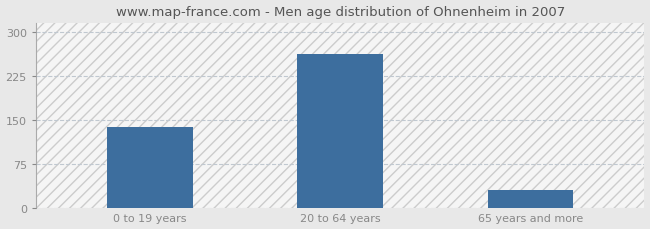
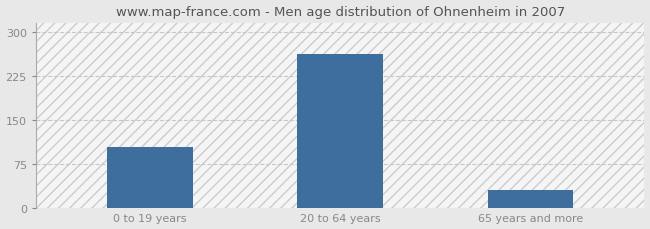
0 to 19 years: 138 -> 104
